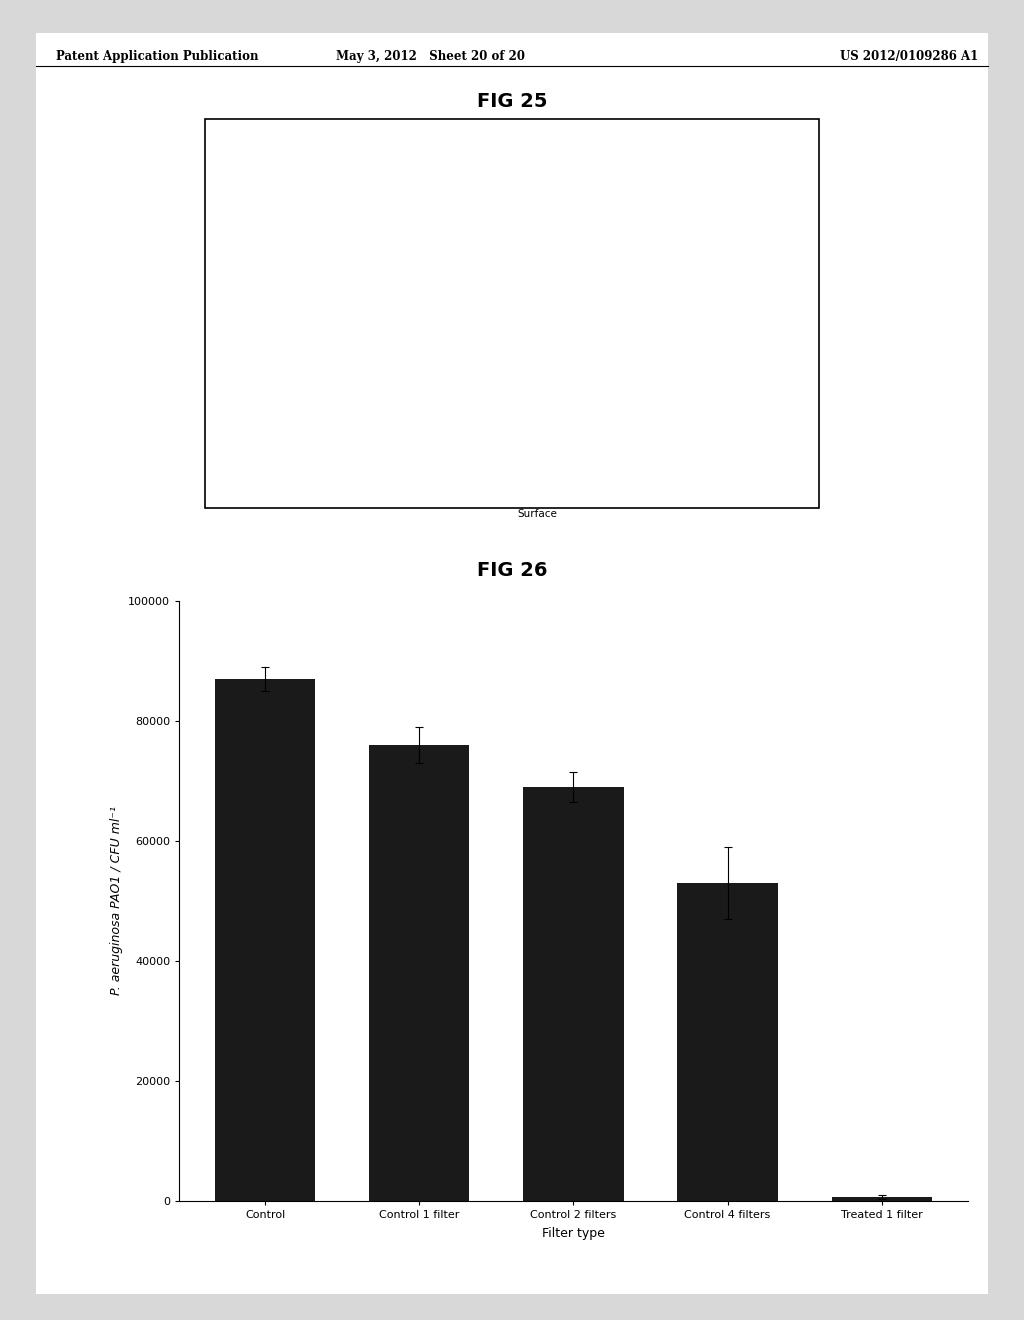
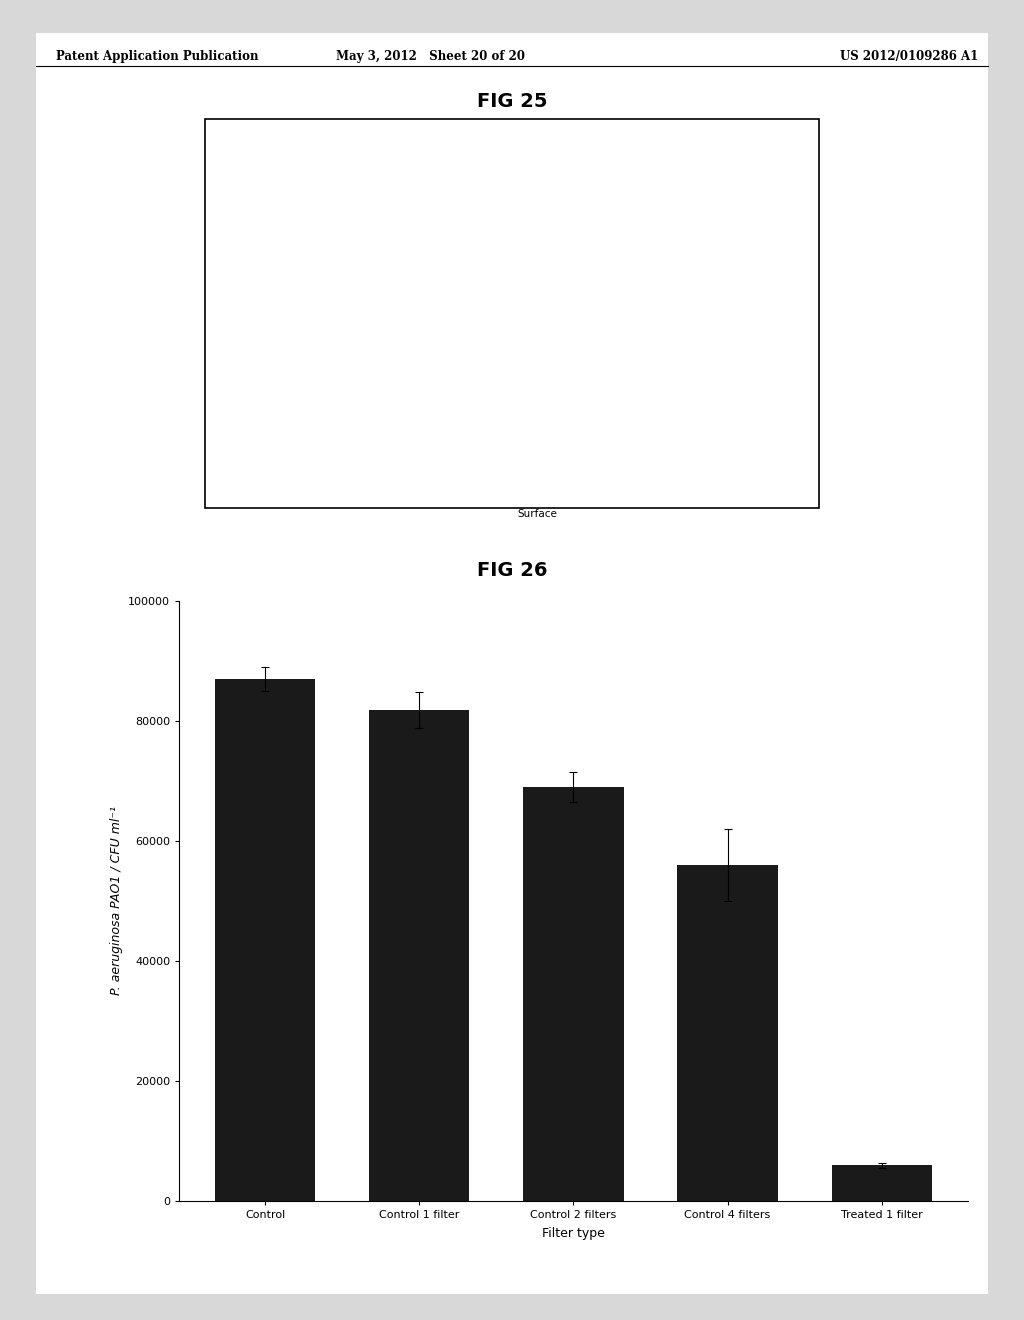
Control 1 filter: 76000 -> 81800
Control 4 filters: 53000 -> 56000
Treated 1 filter: 700 -> 6000
